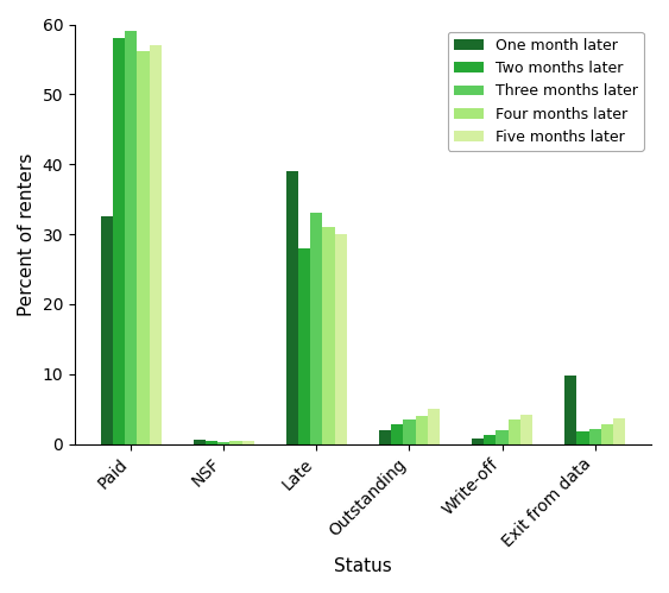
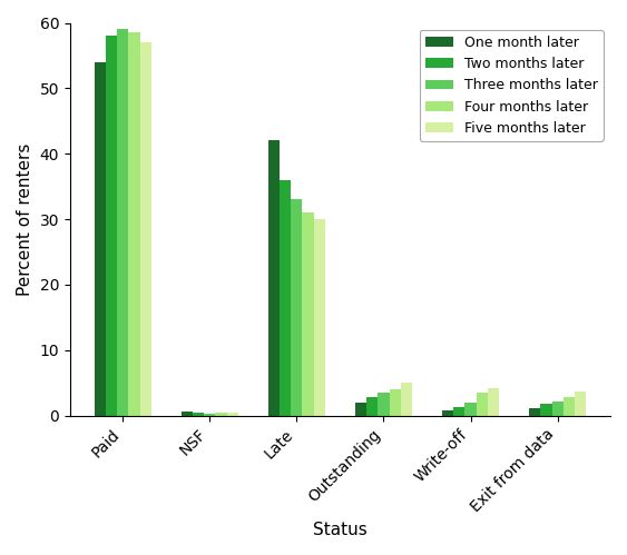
One month later/Paid: 32.6 -> 54.0
Four months later/Paid: 56.2 -> 58.5
One month later/Late: 39.0 -> 42.0
Two months later/Late: 28.0 -> 36.0
One month later/Exit from data: 9.8 -> 1.2
